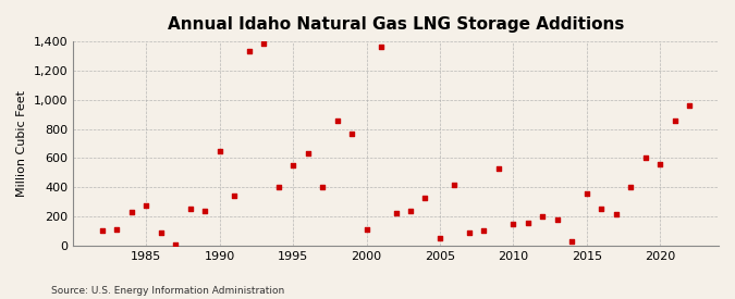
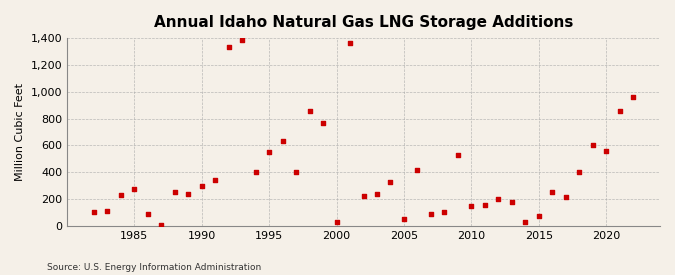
1990: 650 -> 300
2000: 110 -> 30
2015: 360 -> 80
